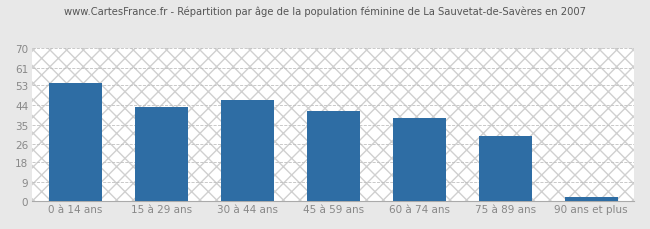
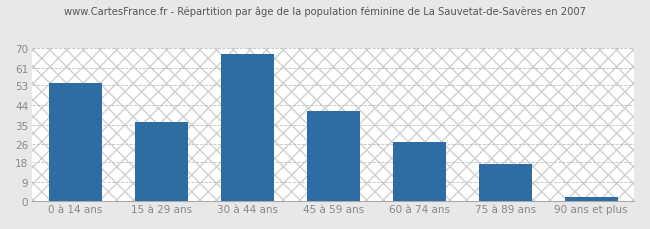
15 à 29 ans: 43 -> 36
30 à 44 ans: 46 -> 67
60 à 74 ans: 38 -> 27
75 à 89 ans: 30 -> 17
